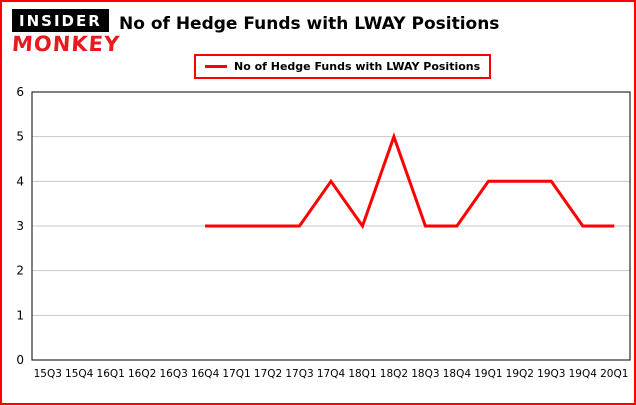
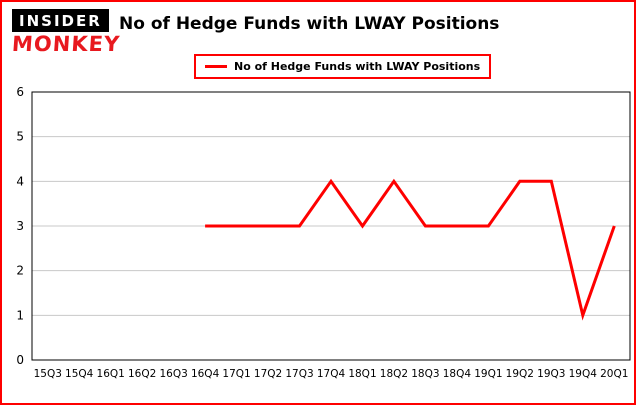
18Q2: 5 -> 4
19Q1: 4 -> 3
19Q4: 3 -> 1
